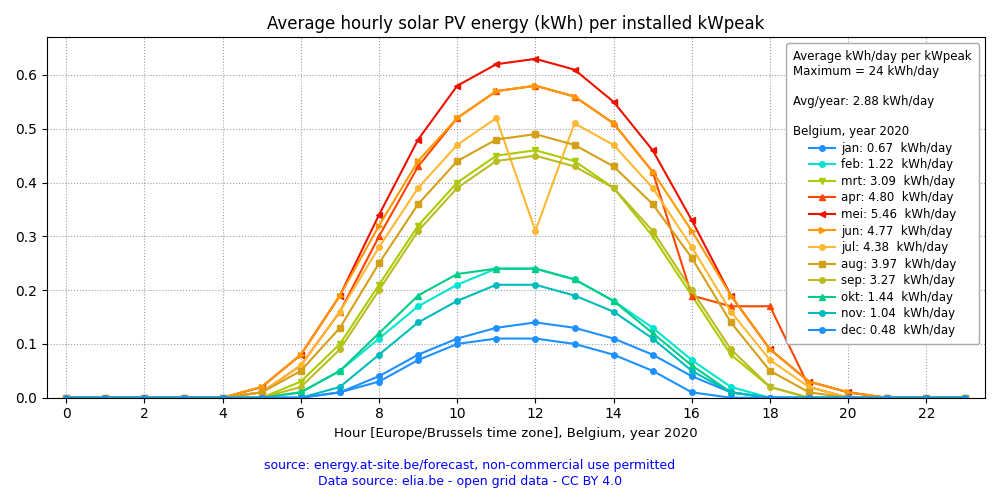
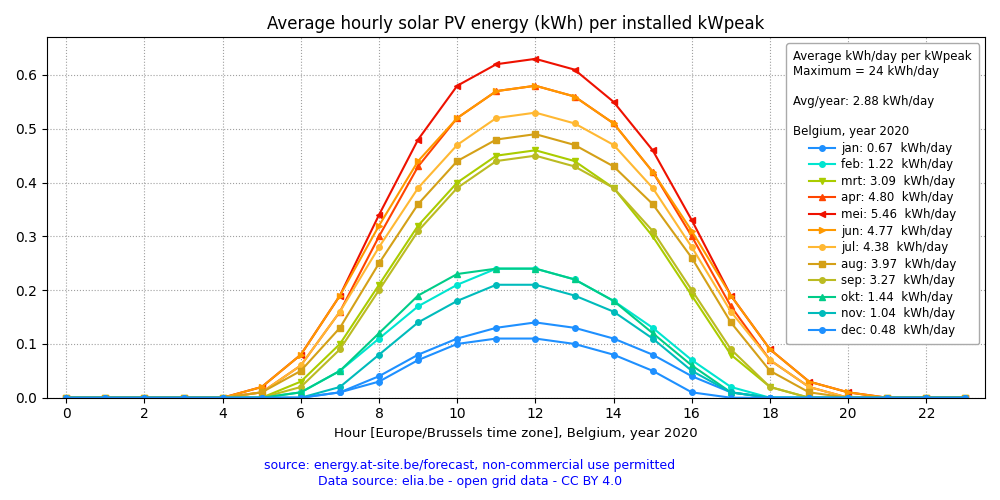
jul: 4.38 kWh/day/12: 0.31 -> 0.53
apr: 4.80 kWh/day/16: 0.19 -> 0.30
apr: 4.80 kWh/day/18: 0.17 -> 0.07
